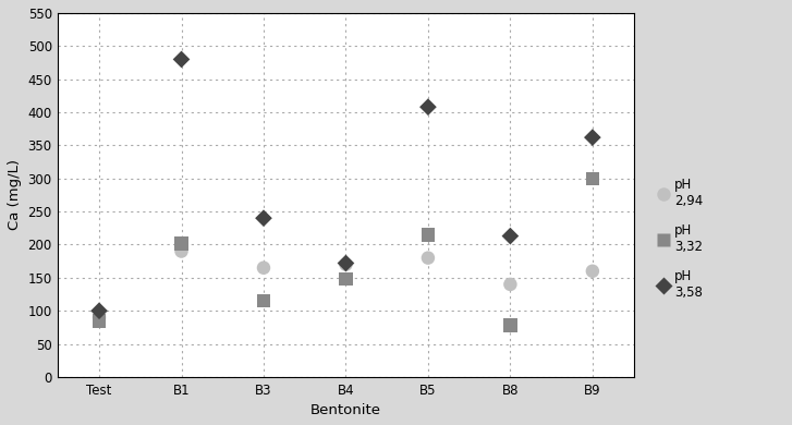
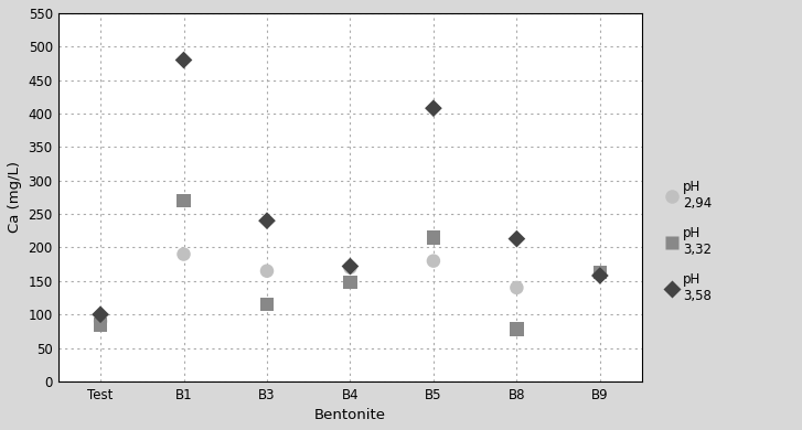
pH 3,32/B1: 202 -> 270
pH 3,32/B9: 300 -> 163
pH 3,58/B9: 362 -> 158
